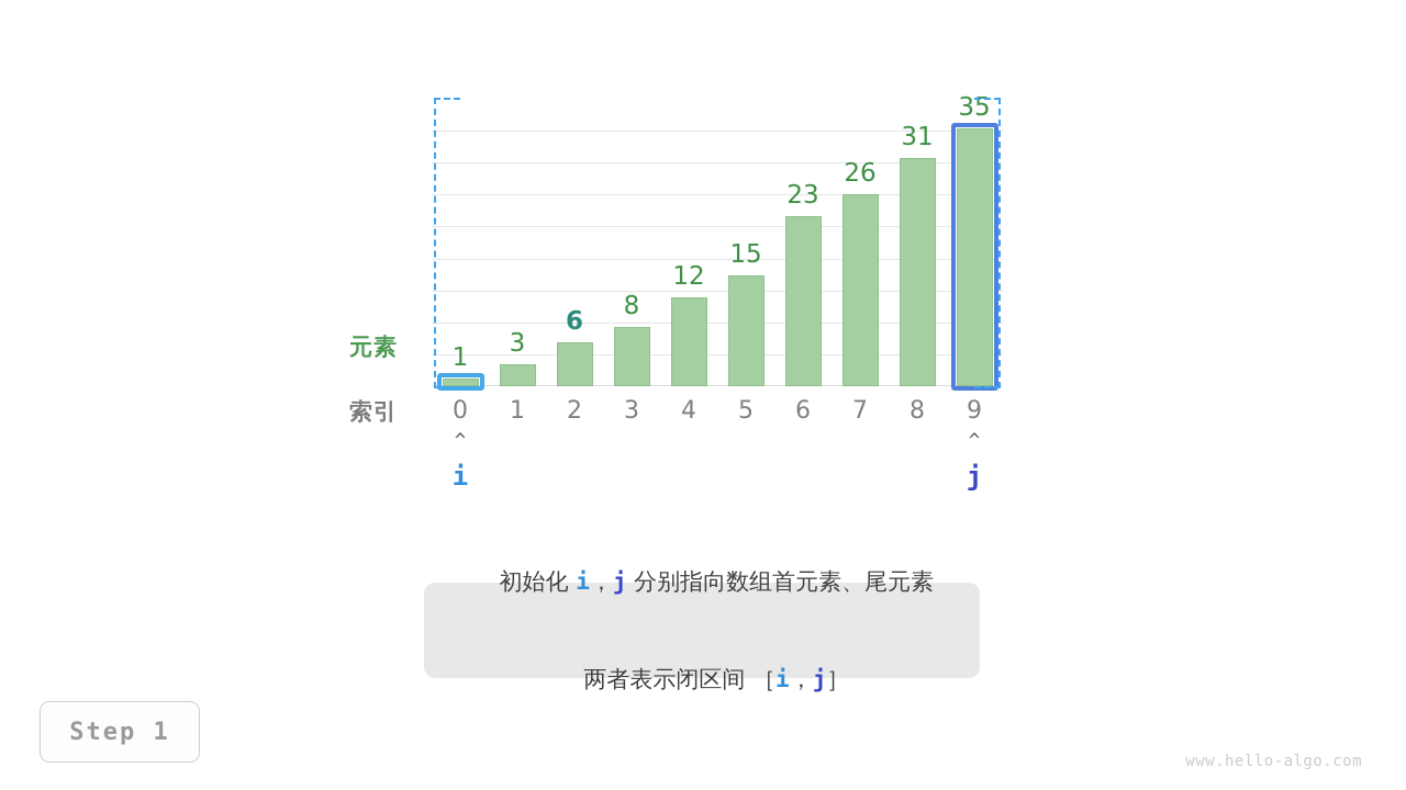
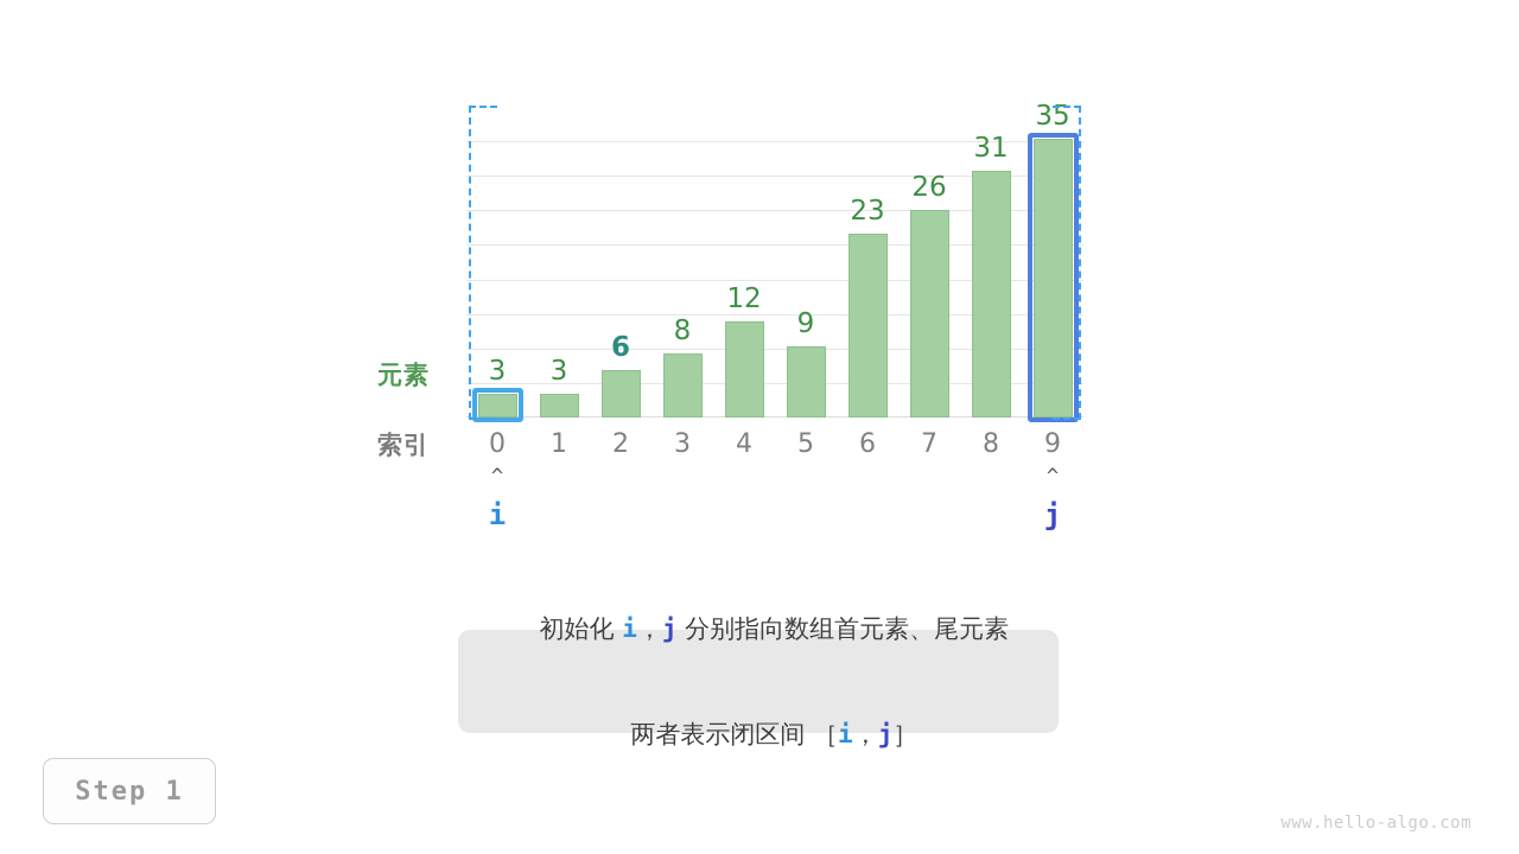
0: 1 -> 3
5: 15 -> 9
